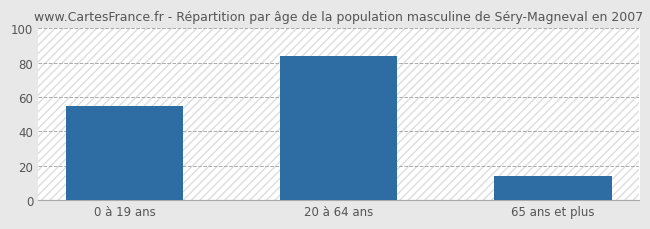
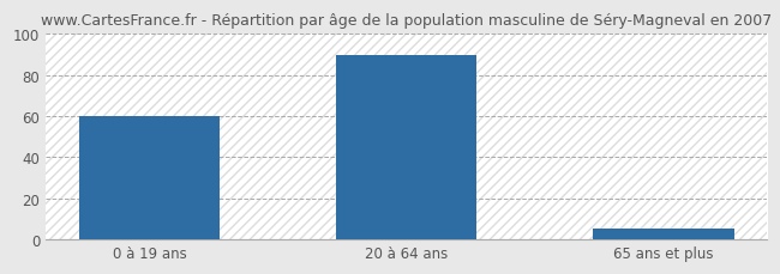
0 à 19 ans: 55 -> 60
20 à 64 ans: 84 -> 90
65 ans et plus: 14 -> 5
